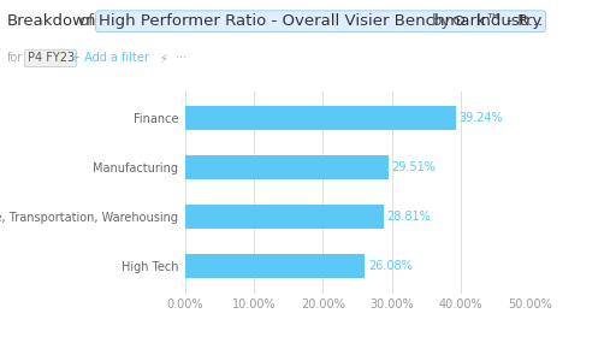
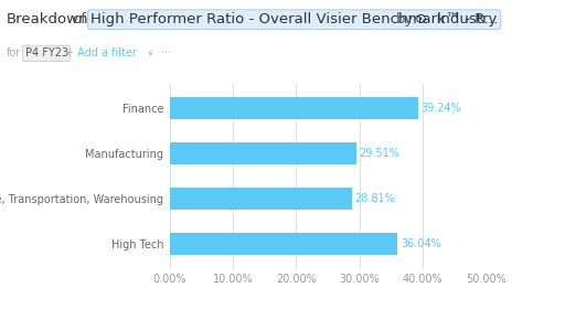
High Tech: 26.08% -> 36.04%
